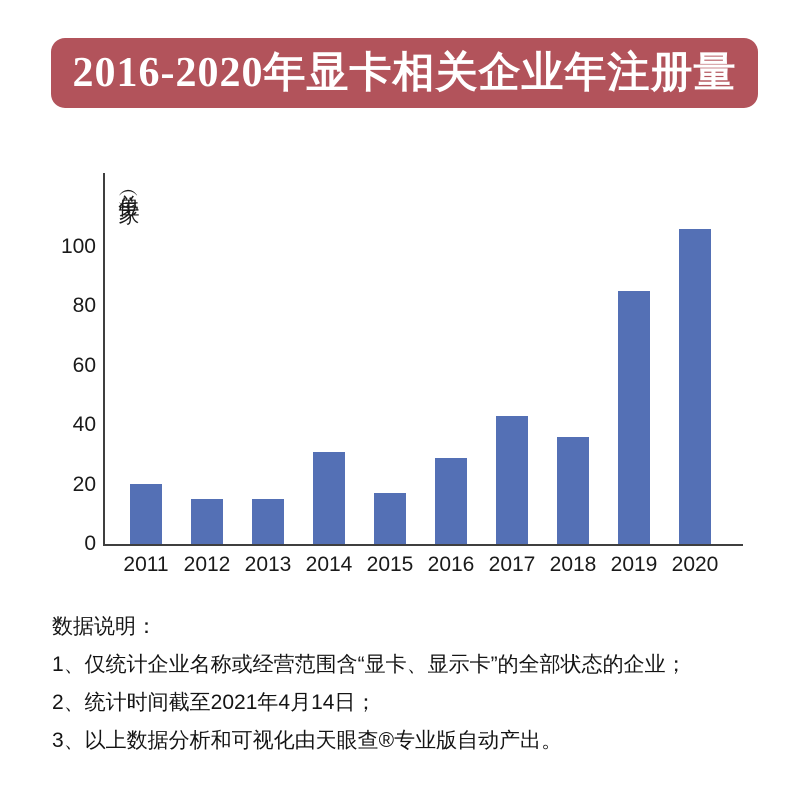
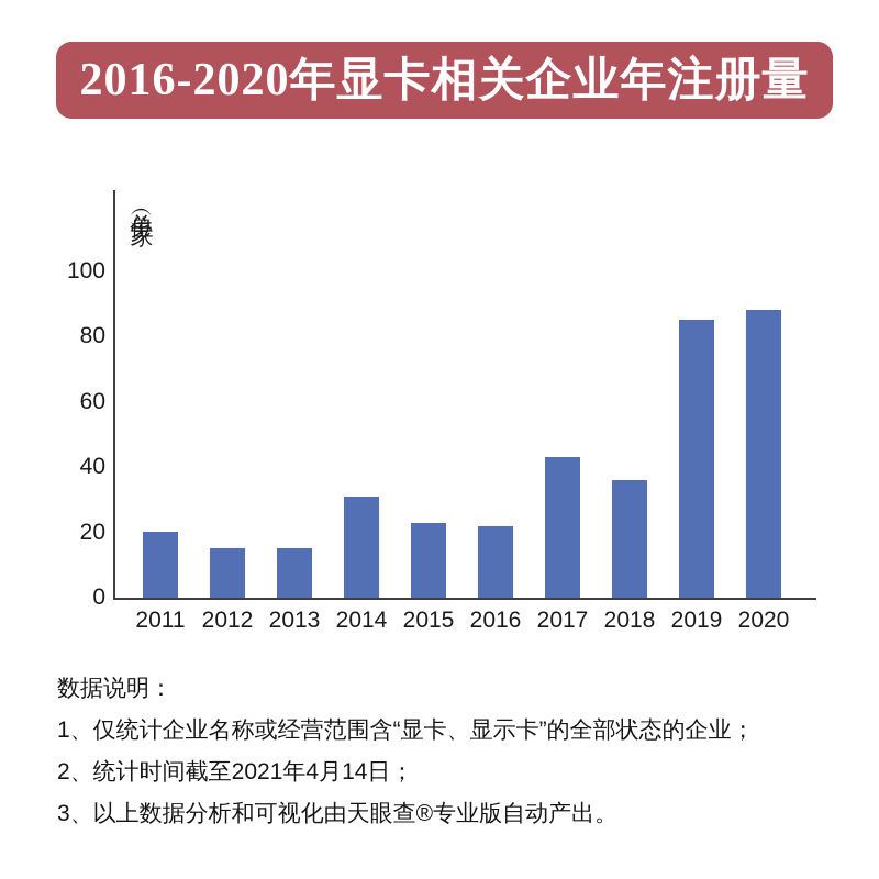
2015: 17 -> 23
2016: 29 -> 22
2020: 106 -> 88
